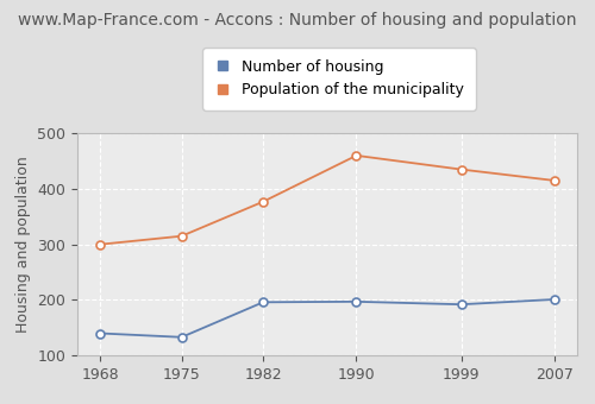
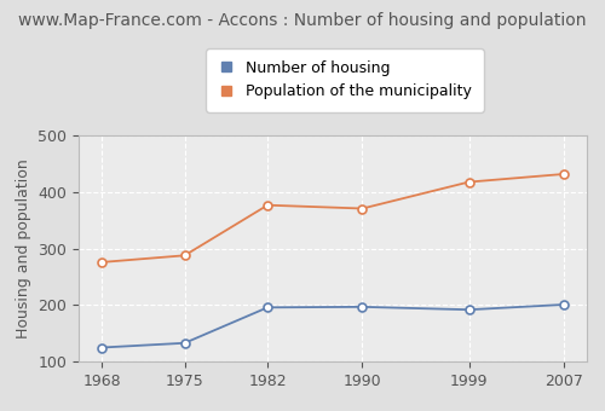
Number of housing/1968: 140 -> 125
Population of the municipality/1968: 300 -> 276
Population of the municipality/1975: 315 -> 288
Population of the municipality/1990: 460 -> 371
Population of the municipality/1999: 435 -> 418
Population of the municipality/2007: 415 -> 432
